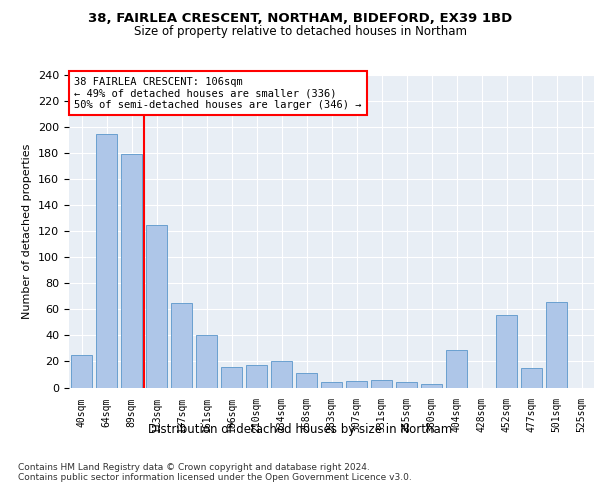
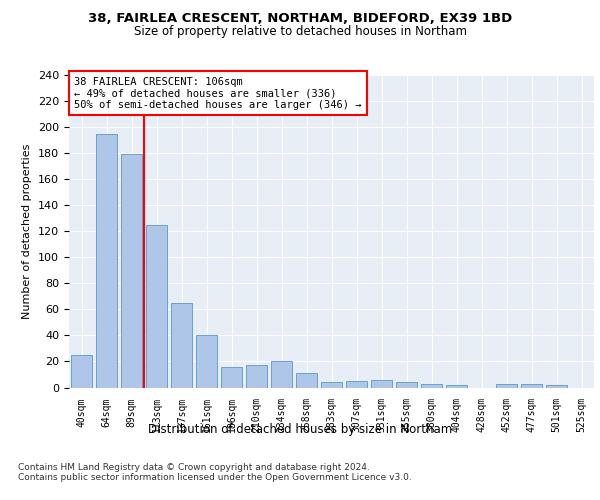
404sqm: 29 -> 2
452sqm: 56 -> 3
477sqm: 15 -> 3
501sqm: 66 -> 2
